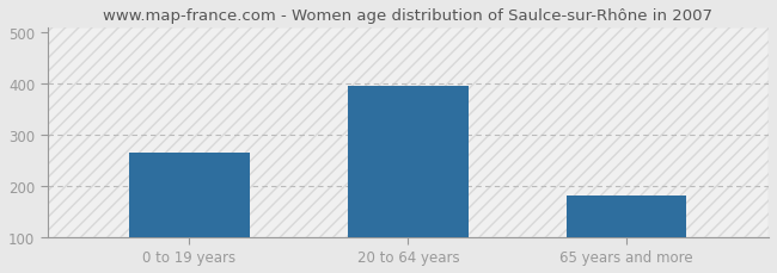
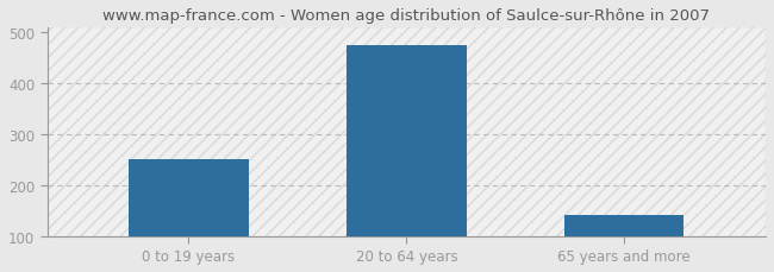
0 to 19 years: 265 -> 250
20 to 64 years: 395 -> 475
65 years and more: 180 -> 140
